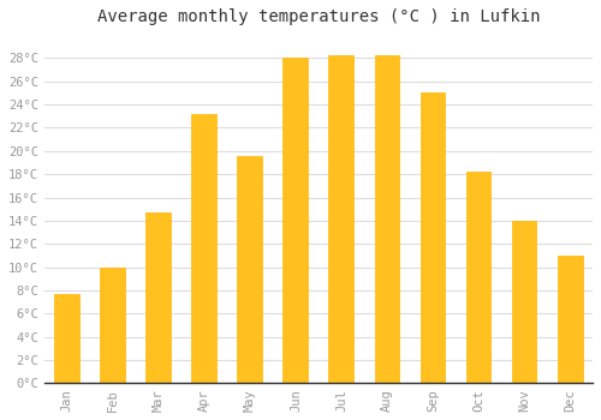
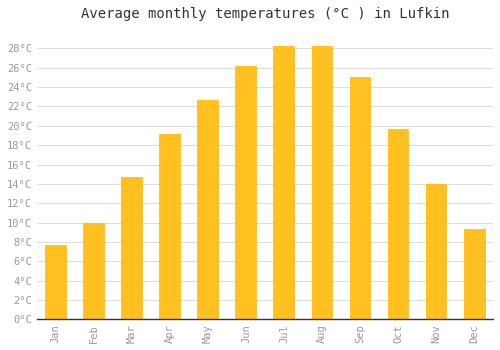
Apr: 23.2°C -> 19.2°C
May: 19.6°C -> 22.7°C
Jun: 28.0°C -> 26.2°C
Oct: 18.2°C -> 19.7°C
Dec: 11.0°C -> 9.3°C
